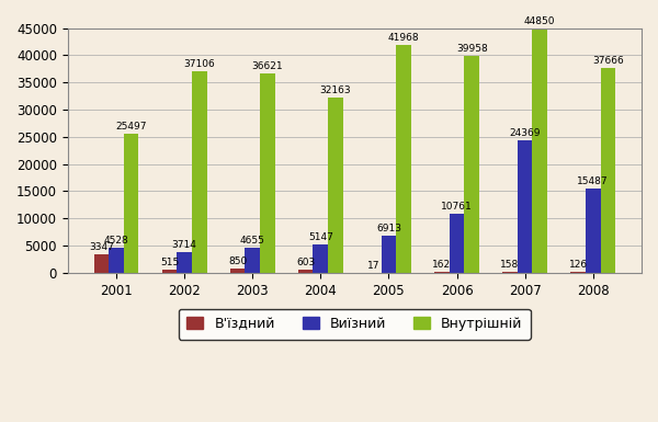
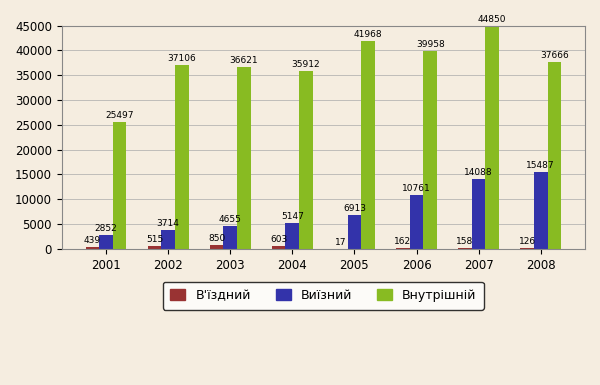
В'їздний/2001: 3347 -> 439
Виїзний/2001: 4528 -> 2852
Внутрішній/2004: 32163 -> 35912
Виїзний/2007: 24369 -> 14088
